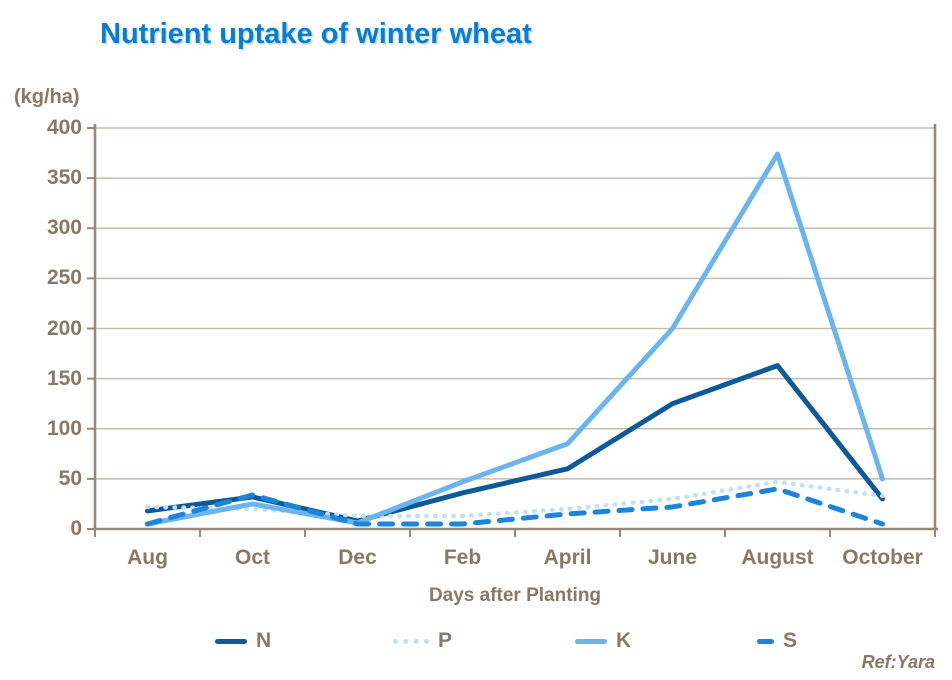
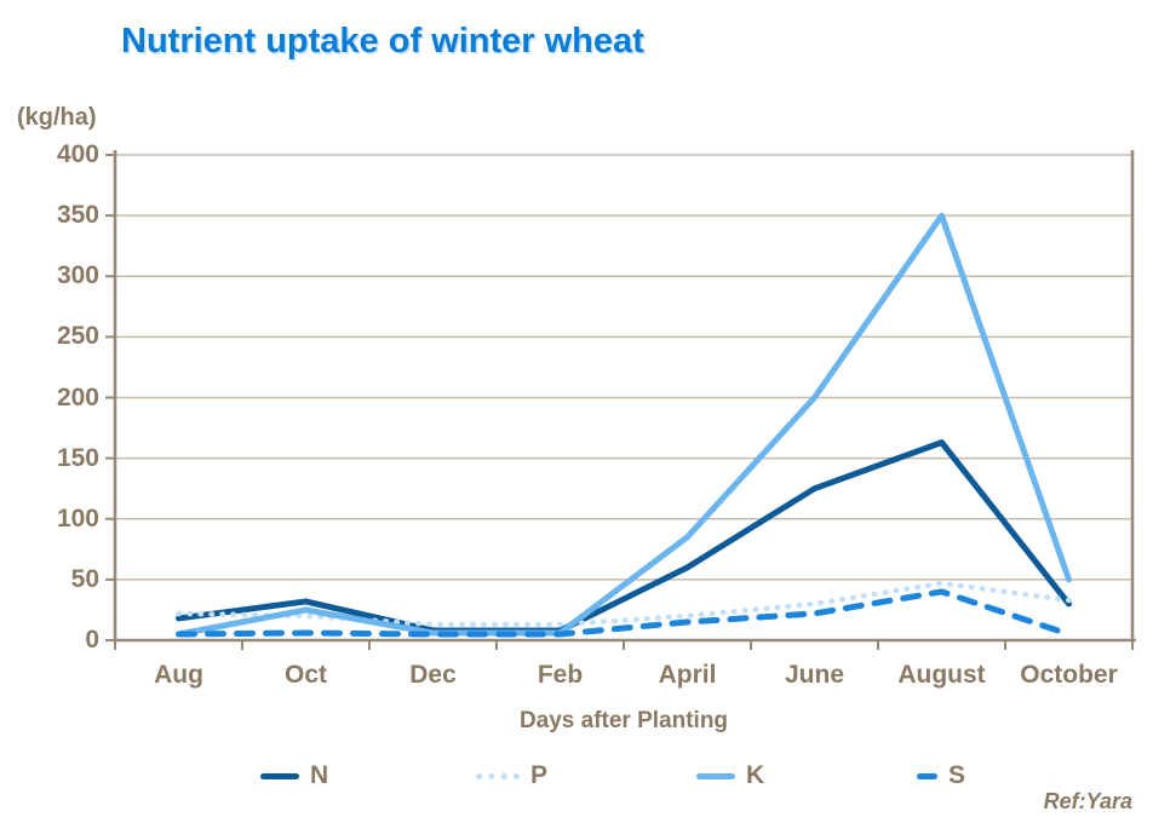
S/Oct: 34 -> 6
N/Feb: 36 -> 8
K/Feb: 47 -> 6
K/August: 374 -> 350
